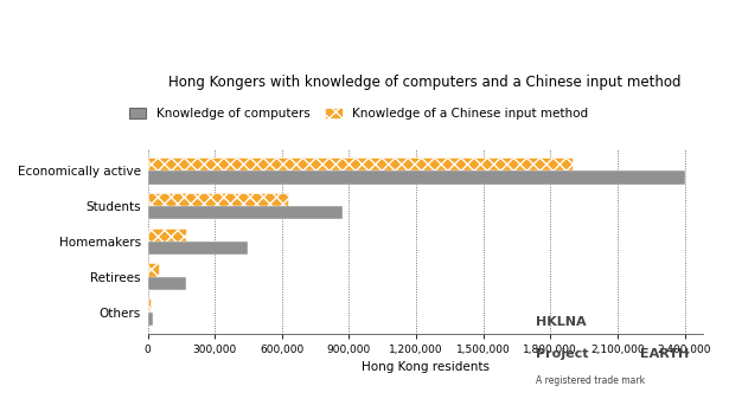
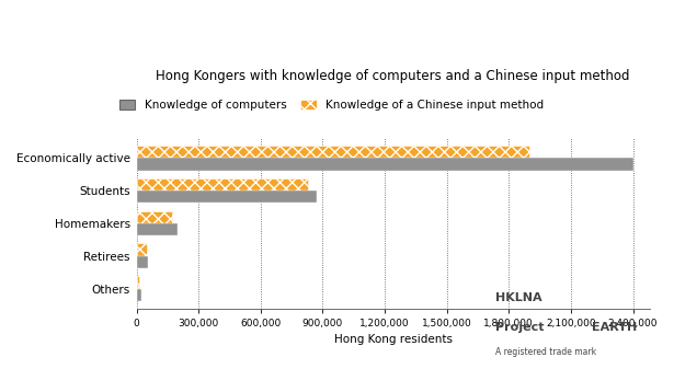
Knowledge of a Chinese input method/Students: 630,000 -> 830,000
Knowledge of computers/Homemakers: 450,000 -> 200,000
Knowledge of computers/Retirees: 170,000 -> 60,000
